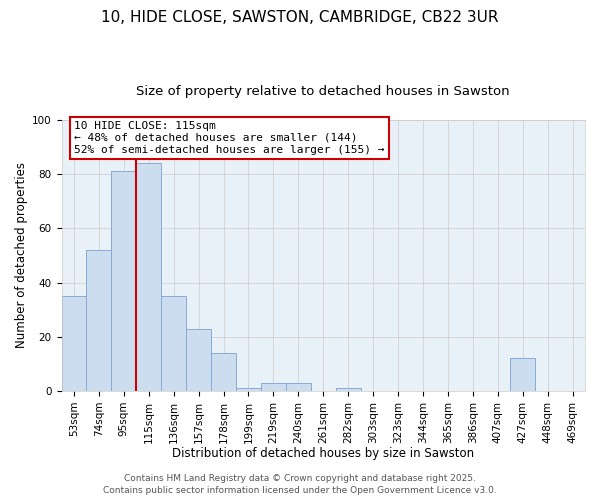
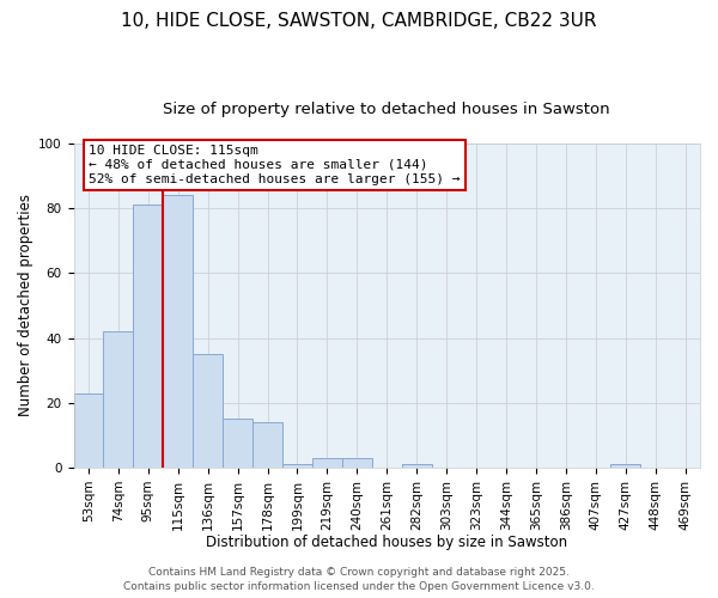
53sqm: 35 -> 23
74sqm: 52 -> 42
157sqm: 23 -> 15
427sqm: 12 -> 1
